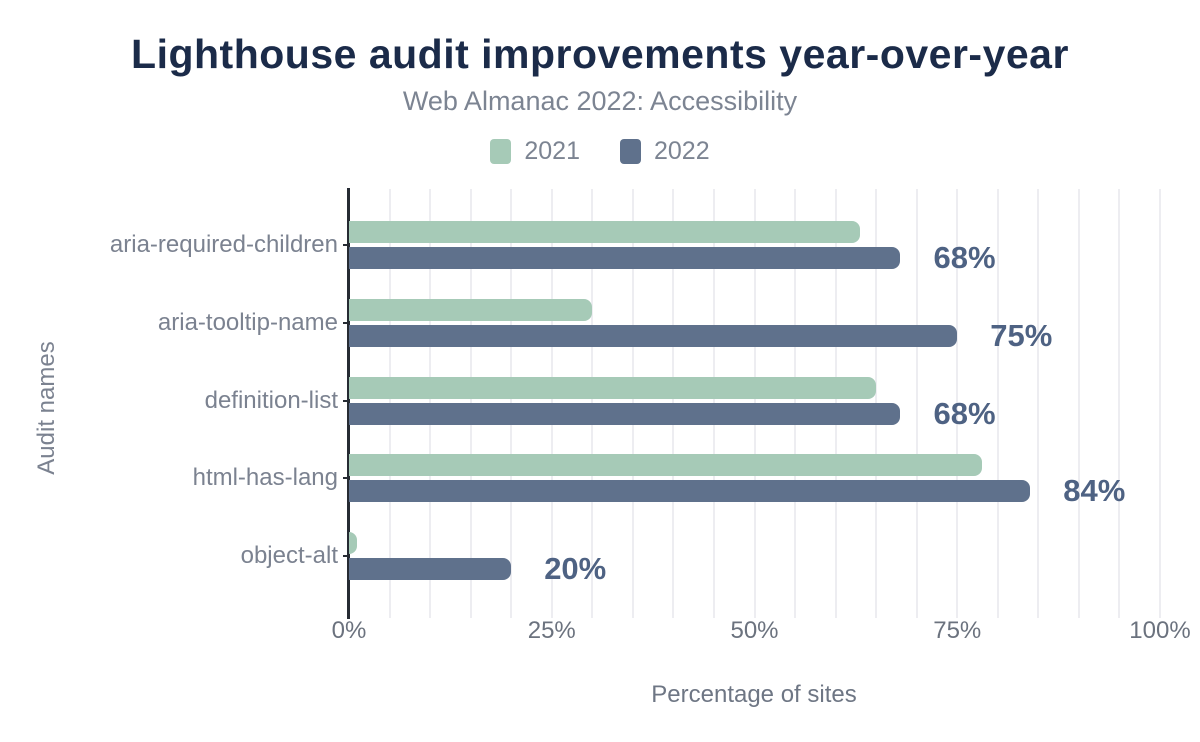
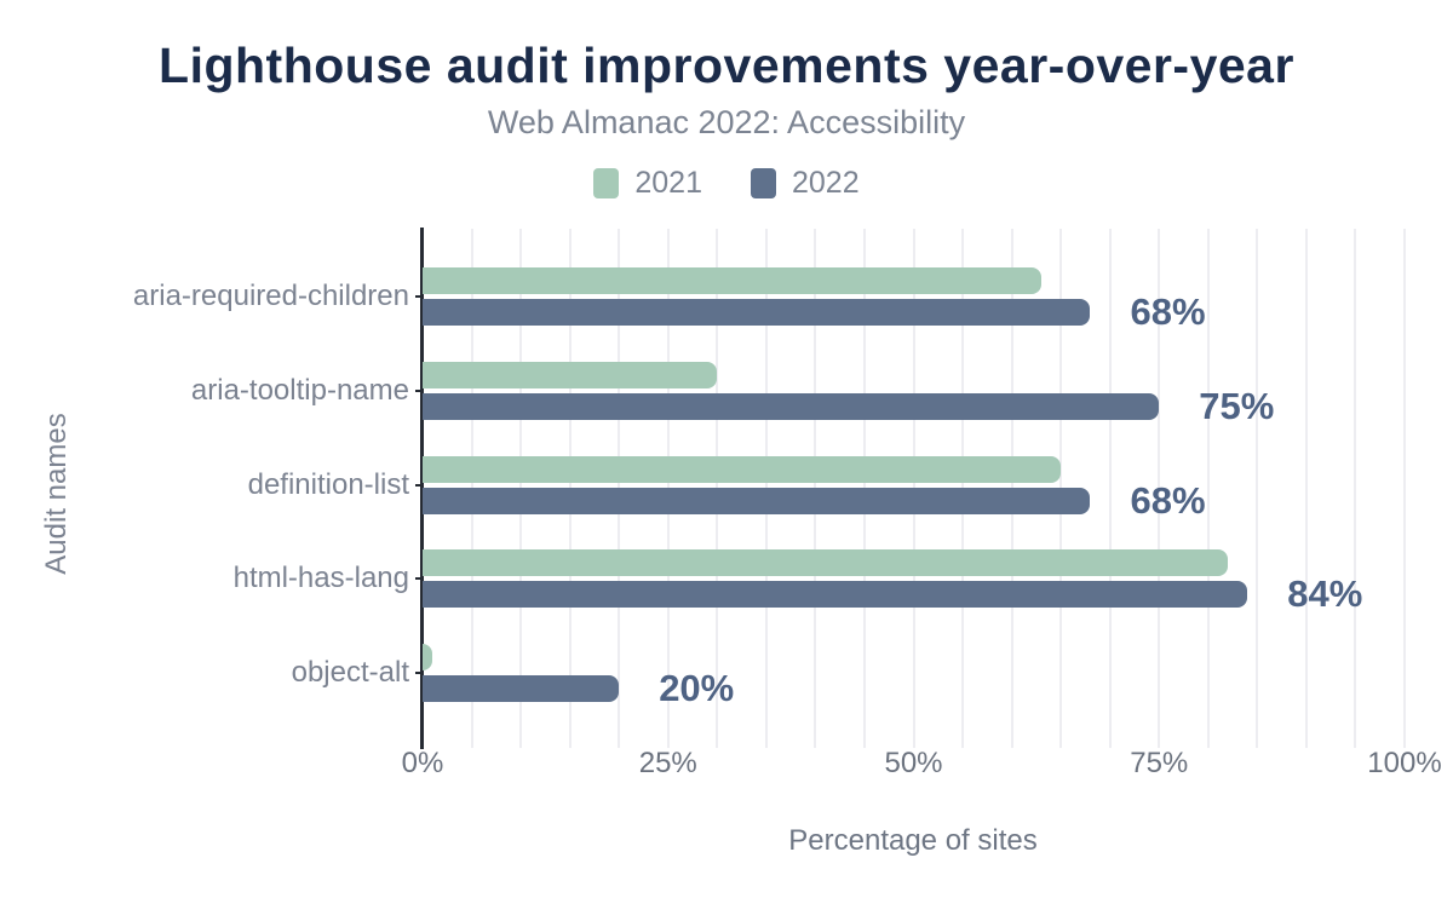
2021/html-has-lang: 78% -> 82%
